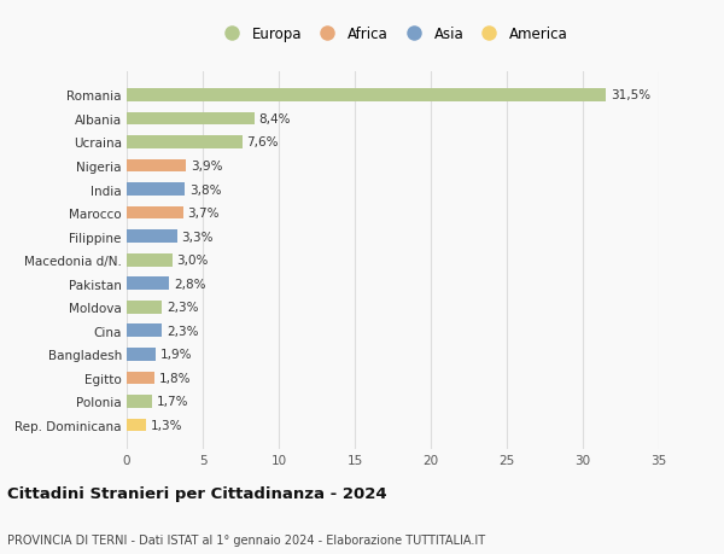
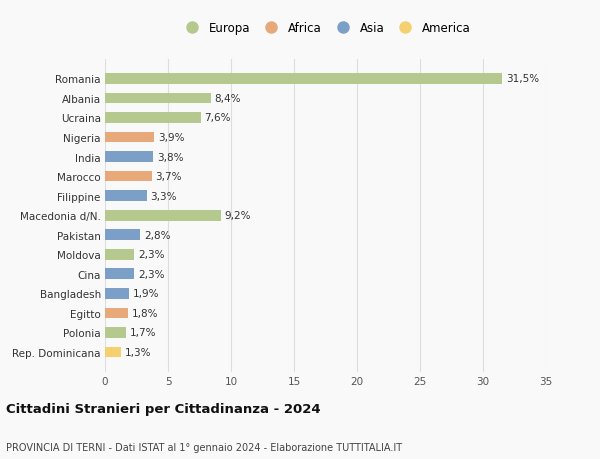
Macedonia d/N.: 3,0% -> 9,2%
